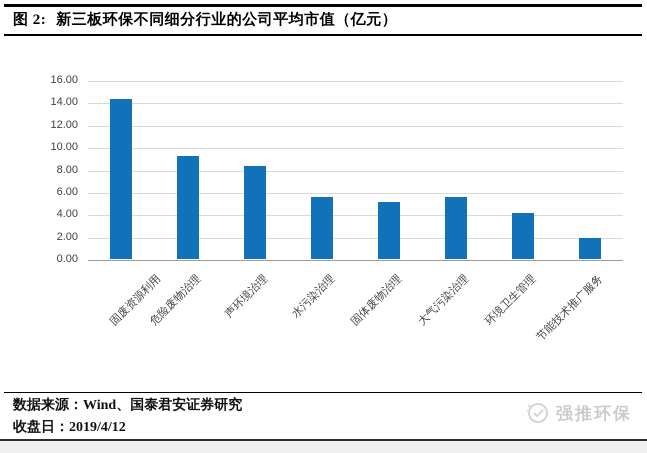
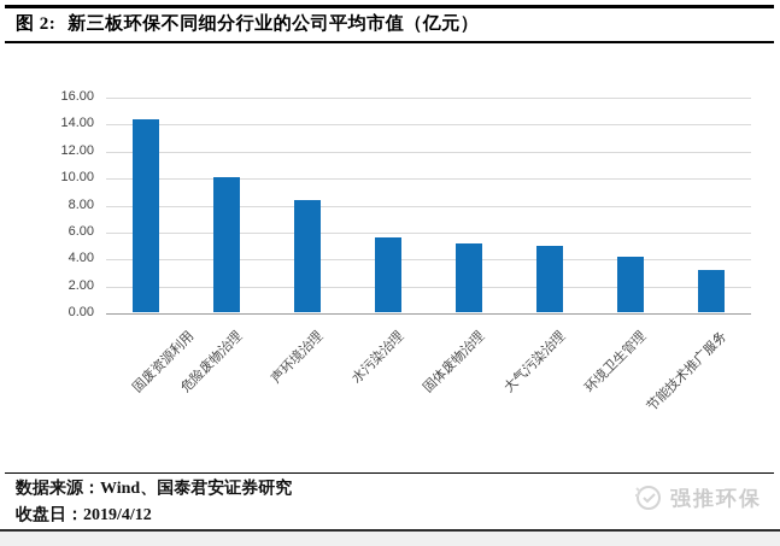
危险废物治理: 9.2 -> 10.0
大气污染治理: 5.5 -> 4.9
节能技术推广服务: 1.9 -> 3.1
